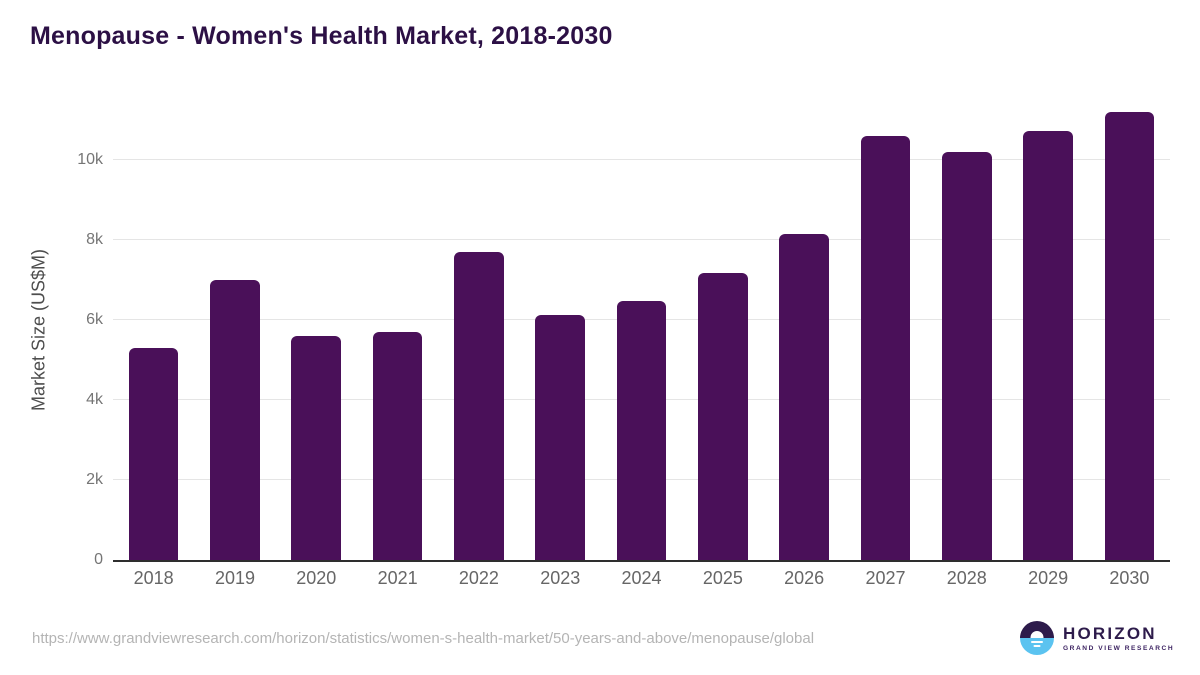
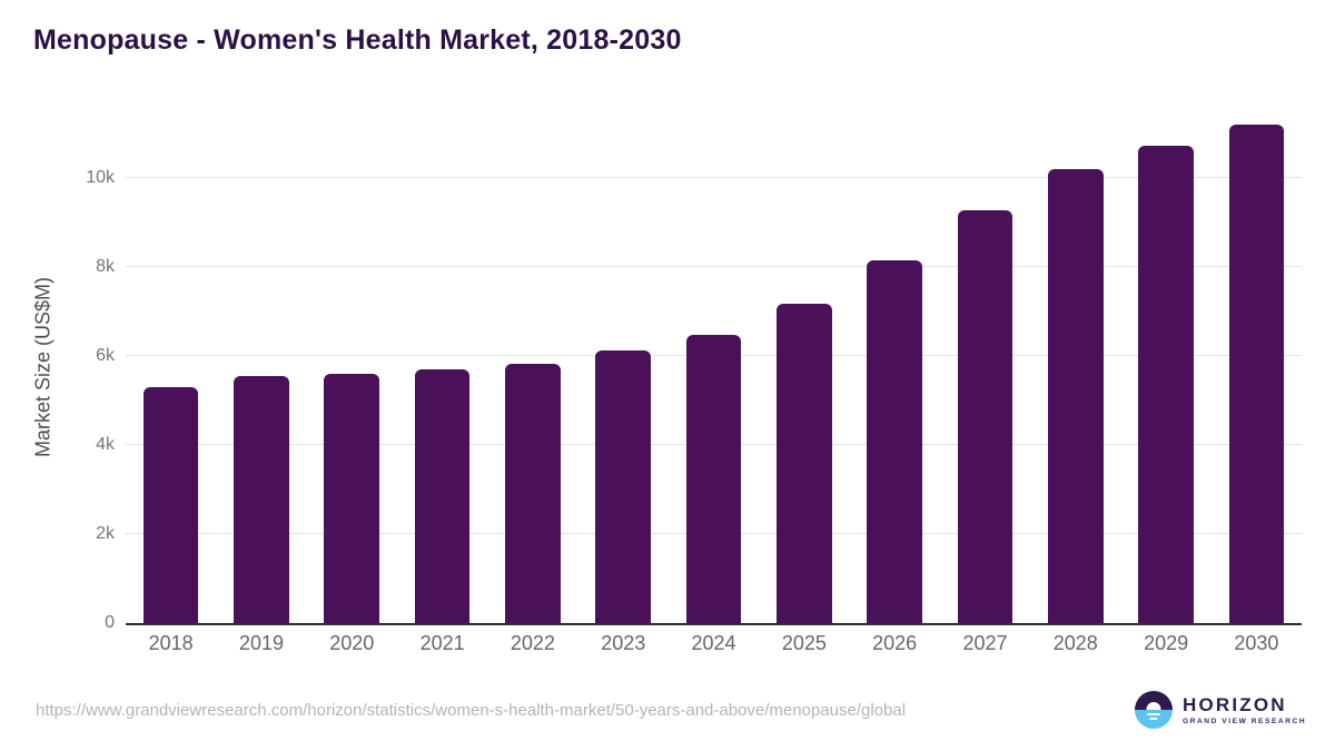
2019: 7.0k -> 5.6k
2022: 7.7k -> 5.8k
2027: 10.6k -> 9.3k
